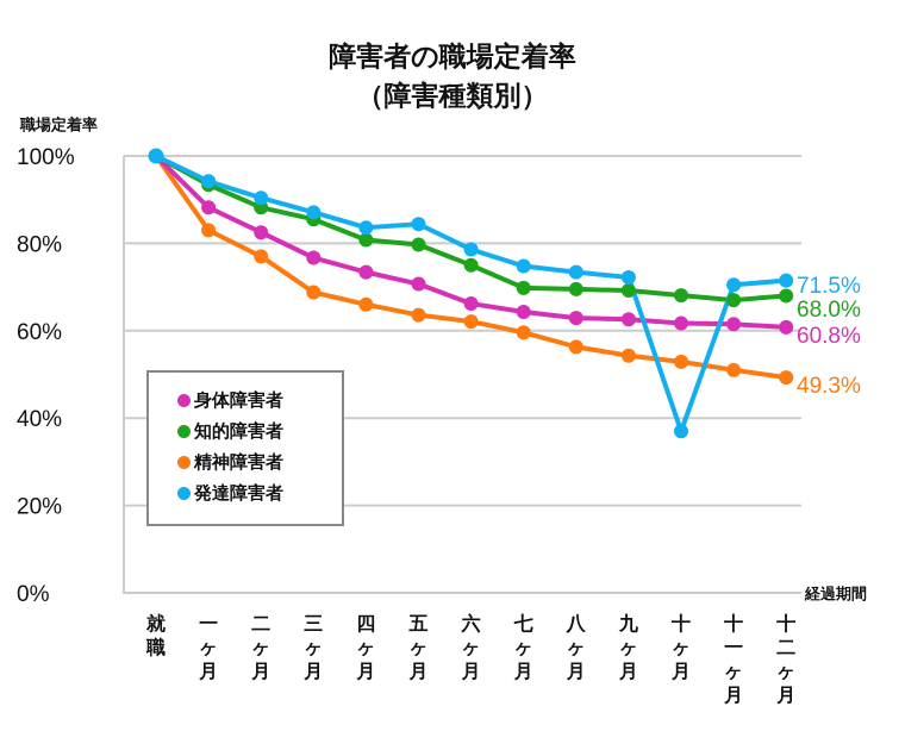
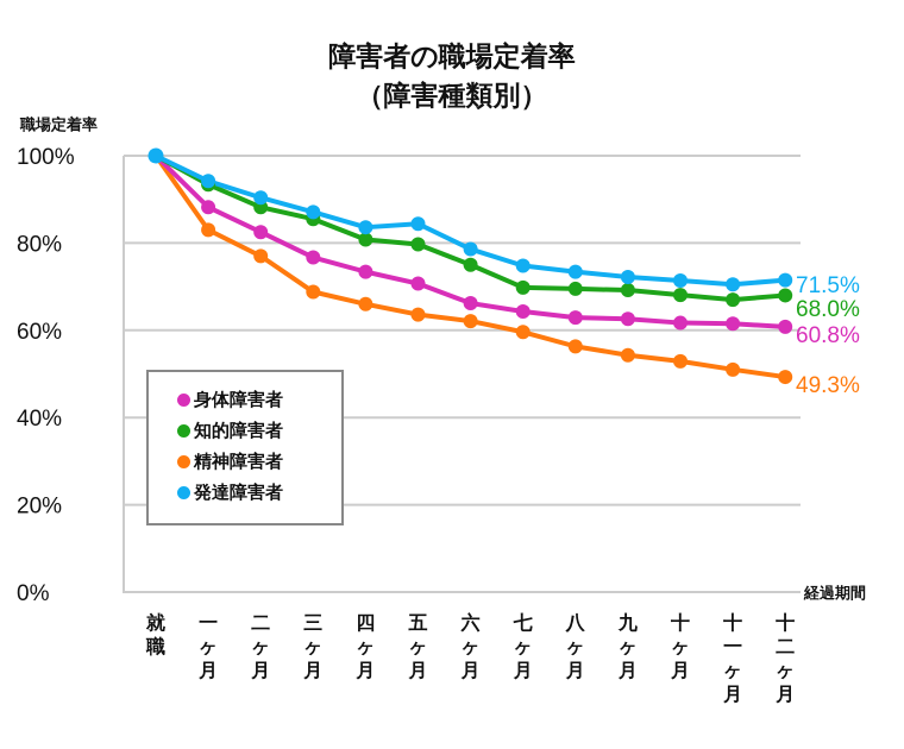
発達障害者/十ヶ月: 37% -> 71%
